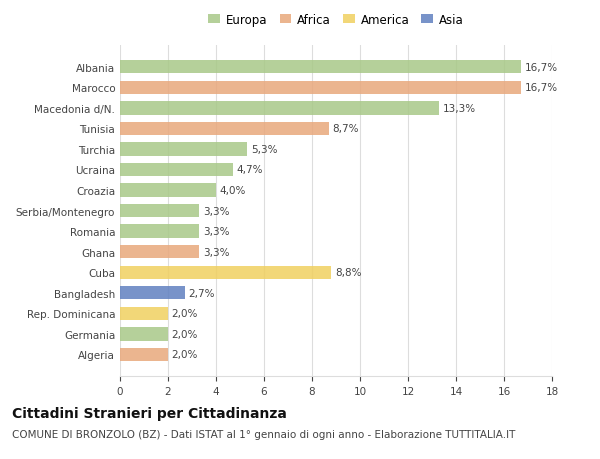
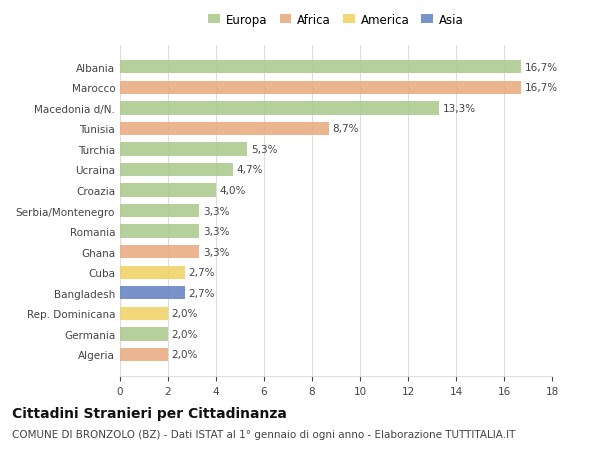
Cuba: 8,8% -> 2,7%
